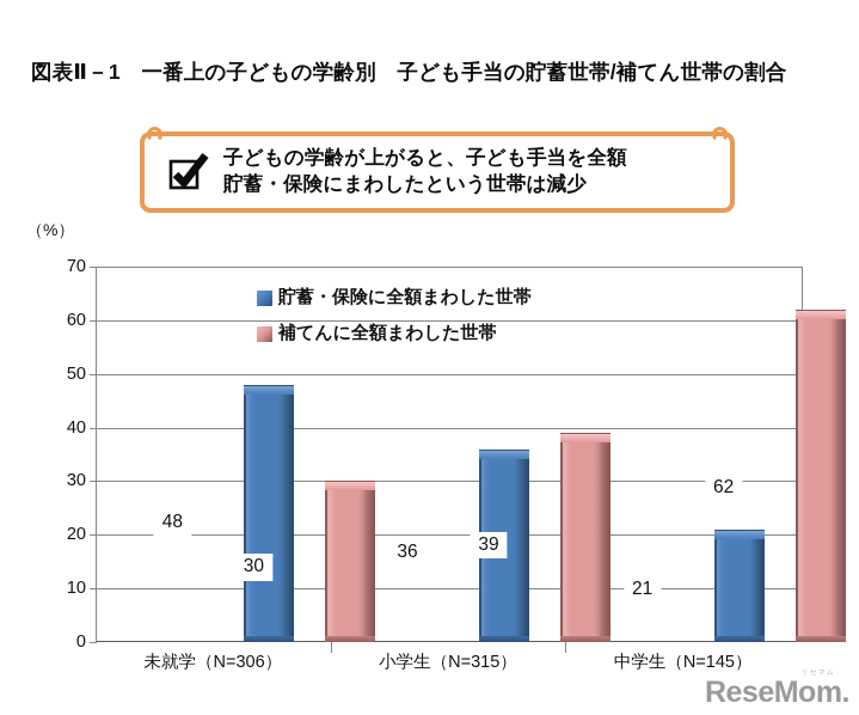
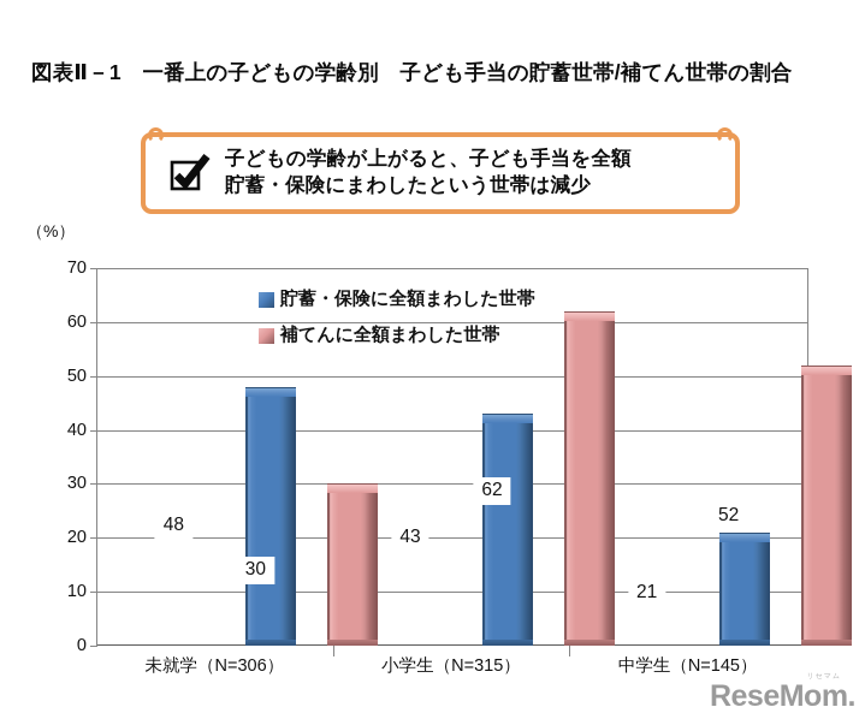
貯蓄・保険に全額まわした世帯/小学生（N=315）: 36 -> 43
補てんに全額まわした世帯/小学生（N=315）: 39 -> 62
補てんに全額まわした世帯/中学生（N=145）: 62 -> 52
